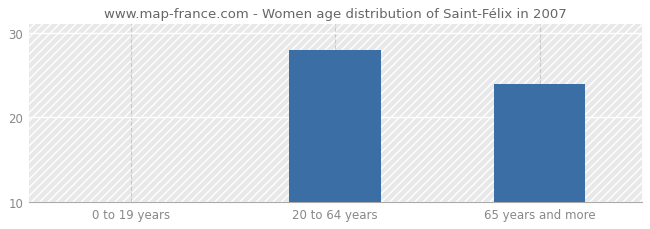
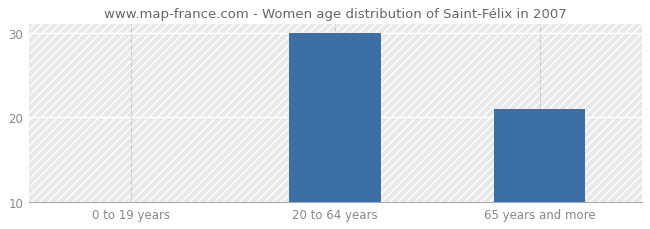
20 to 64 years: 28 -> 30
65 years and more: 24 -> 21
